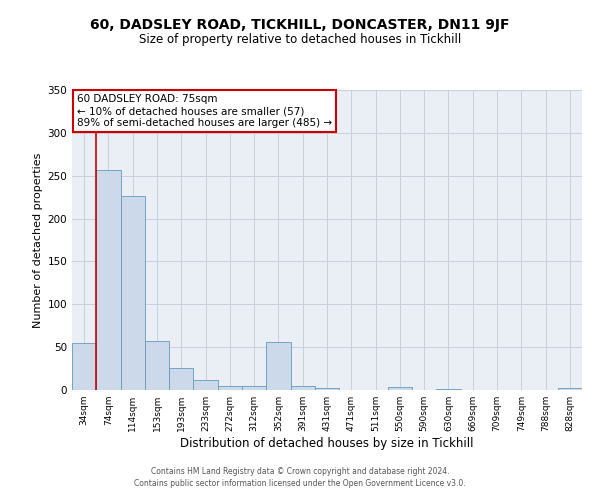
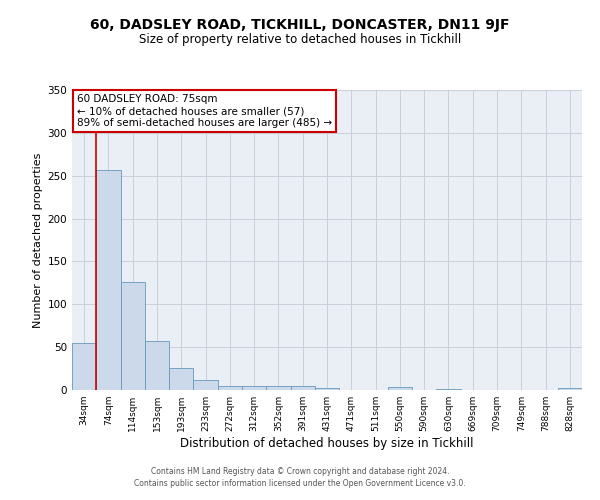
114sqm: 226 -> 126
352sqm: 56 -> 5
